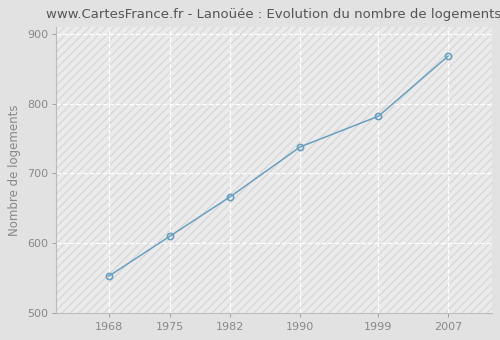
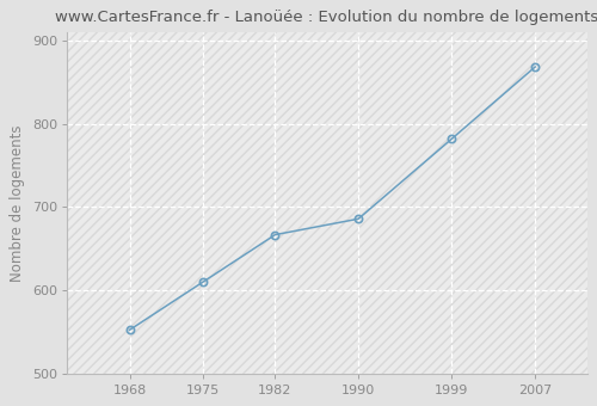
1990: 738 -> 686
